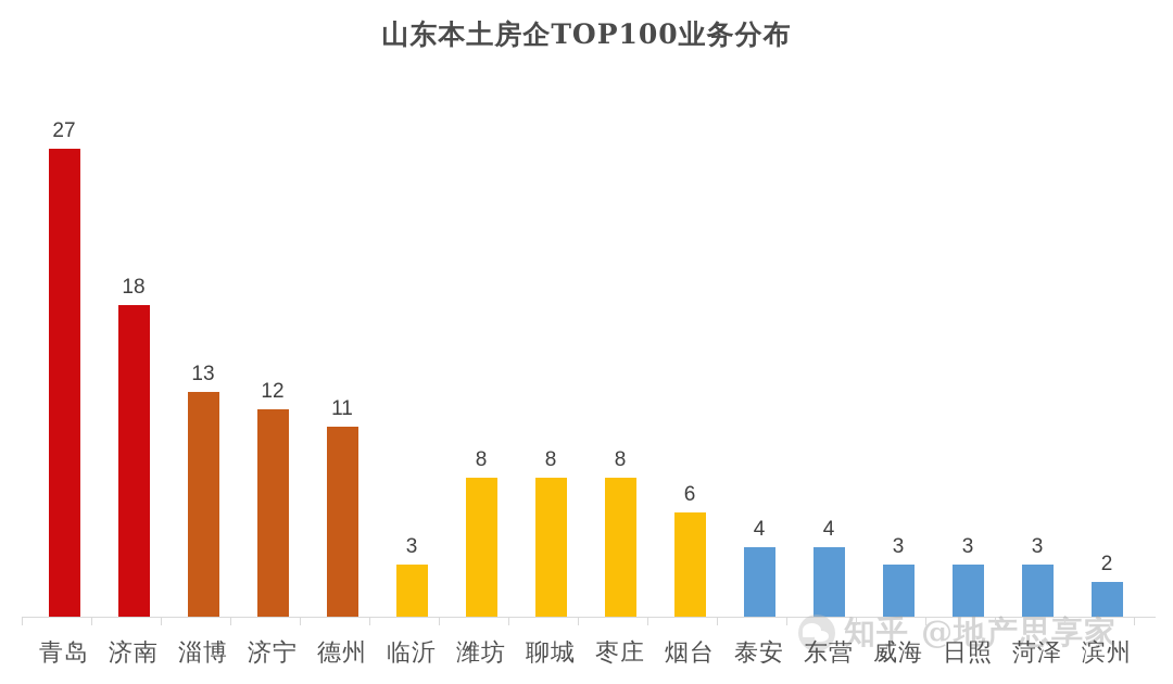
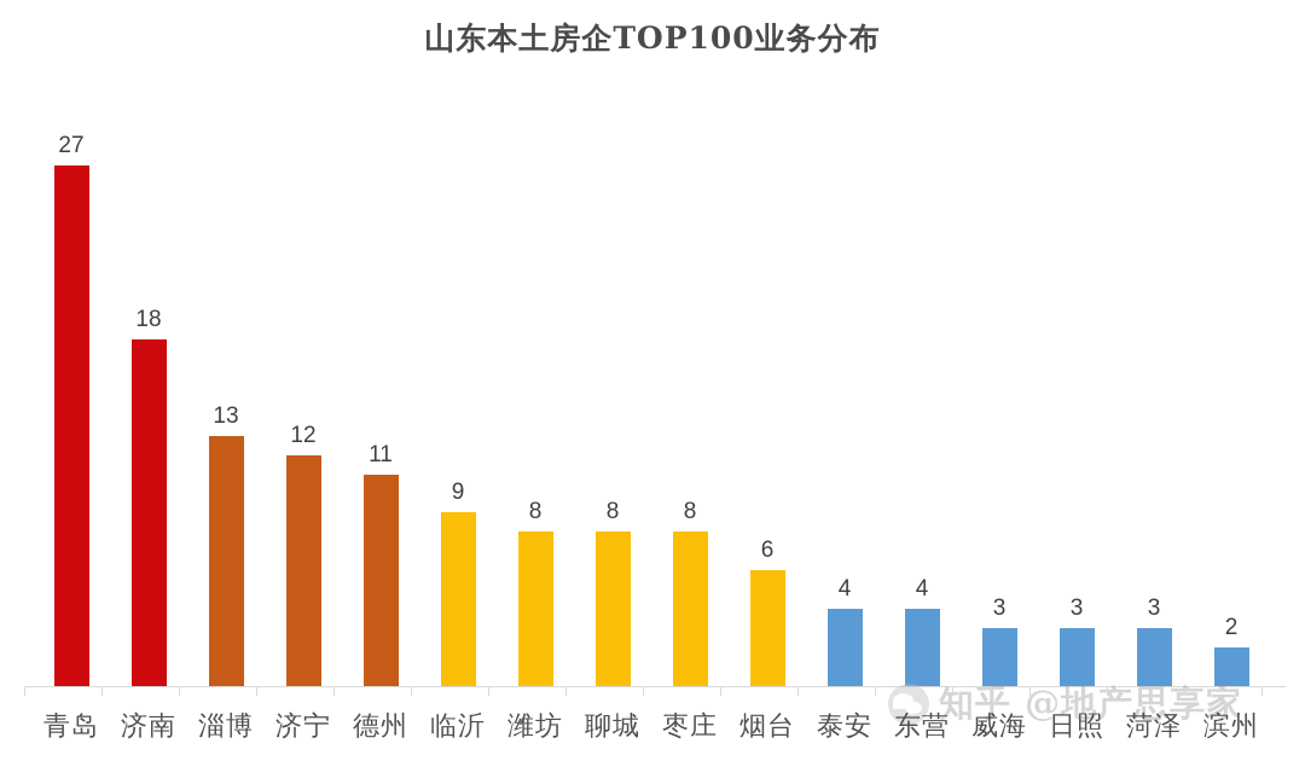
临沂: 3 -> 9
